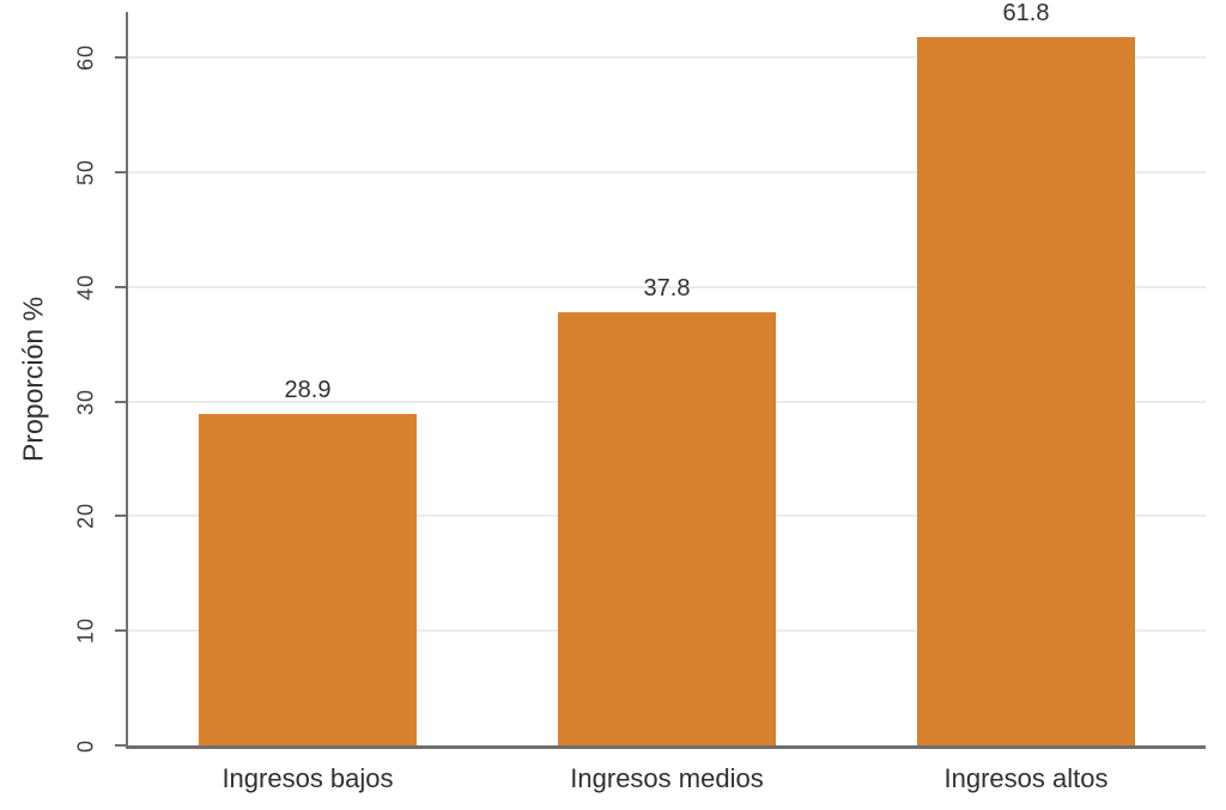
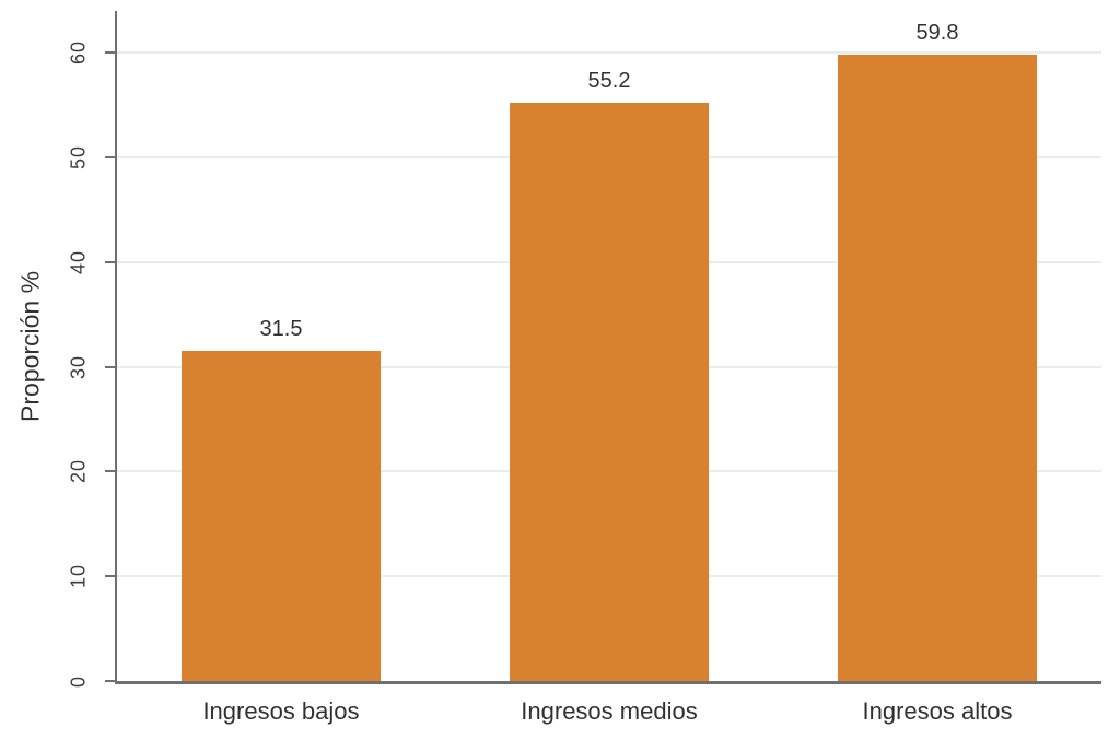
Ingresos bajos: 28.9 -> 31.5
Ingresos medios: 37.8 -> 55.2
Ingresos altos: 61.8 -> 59.8
